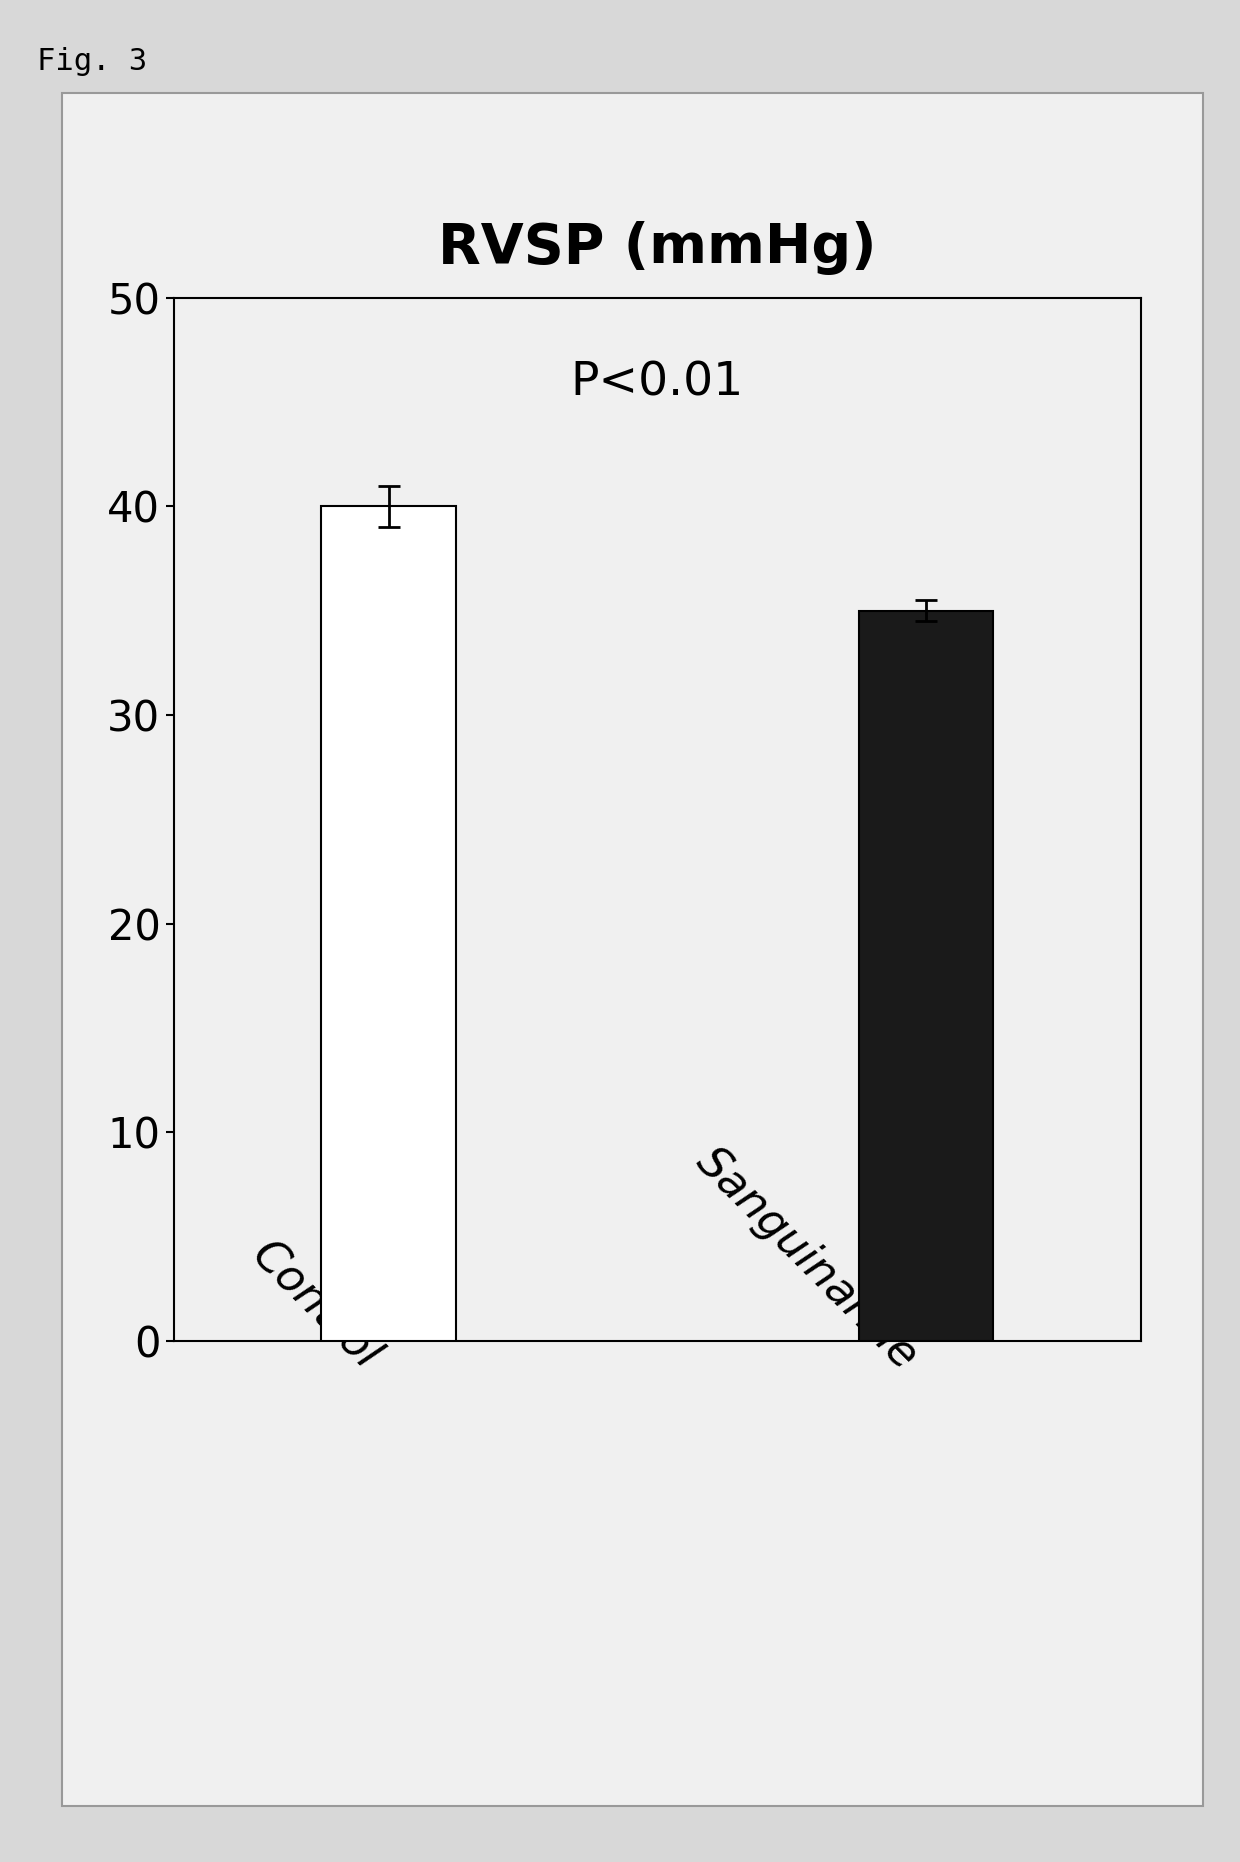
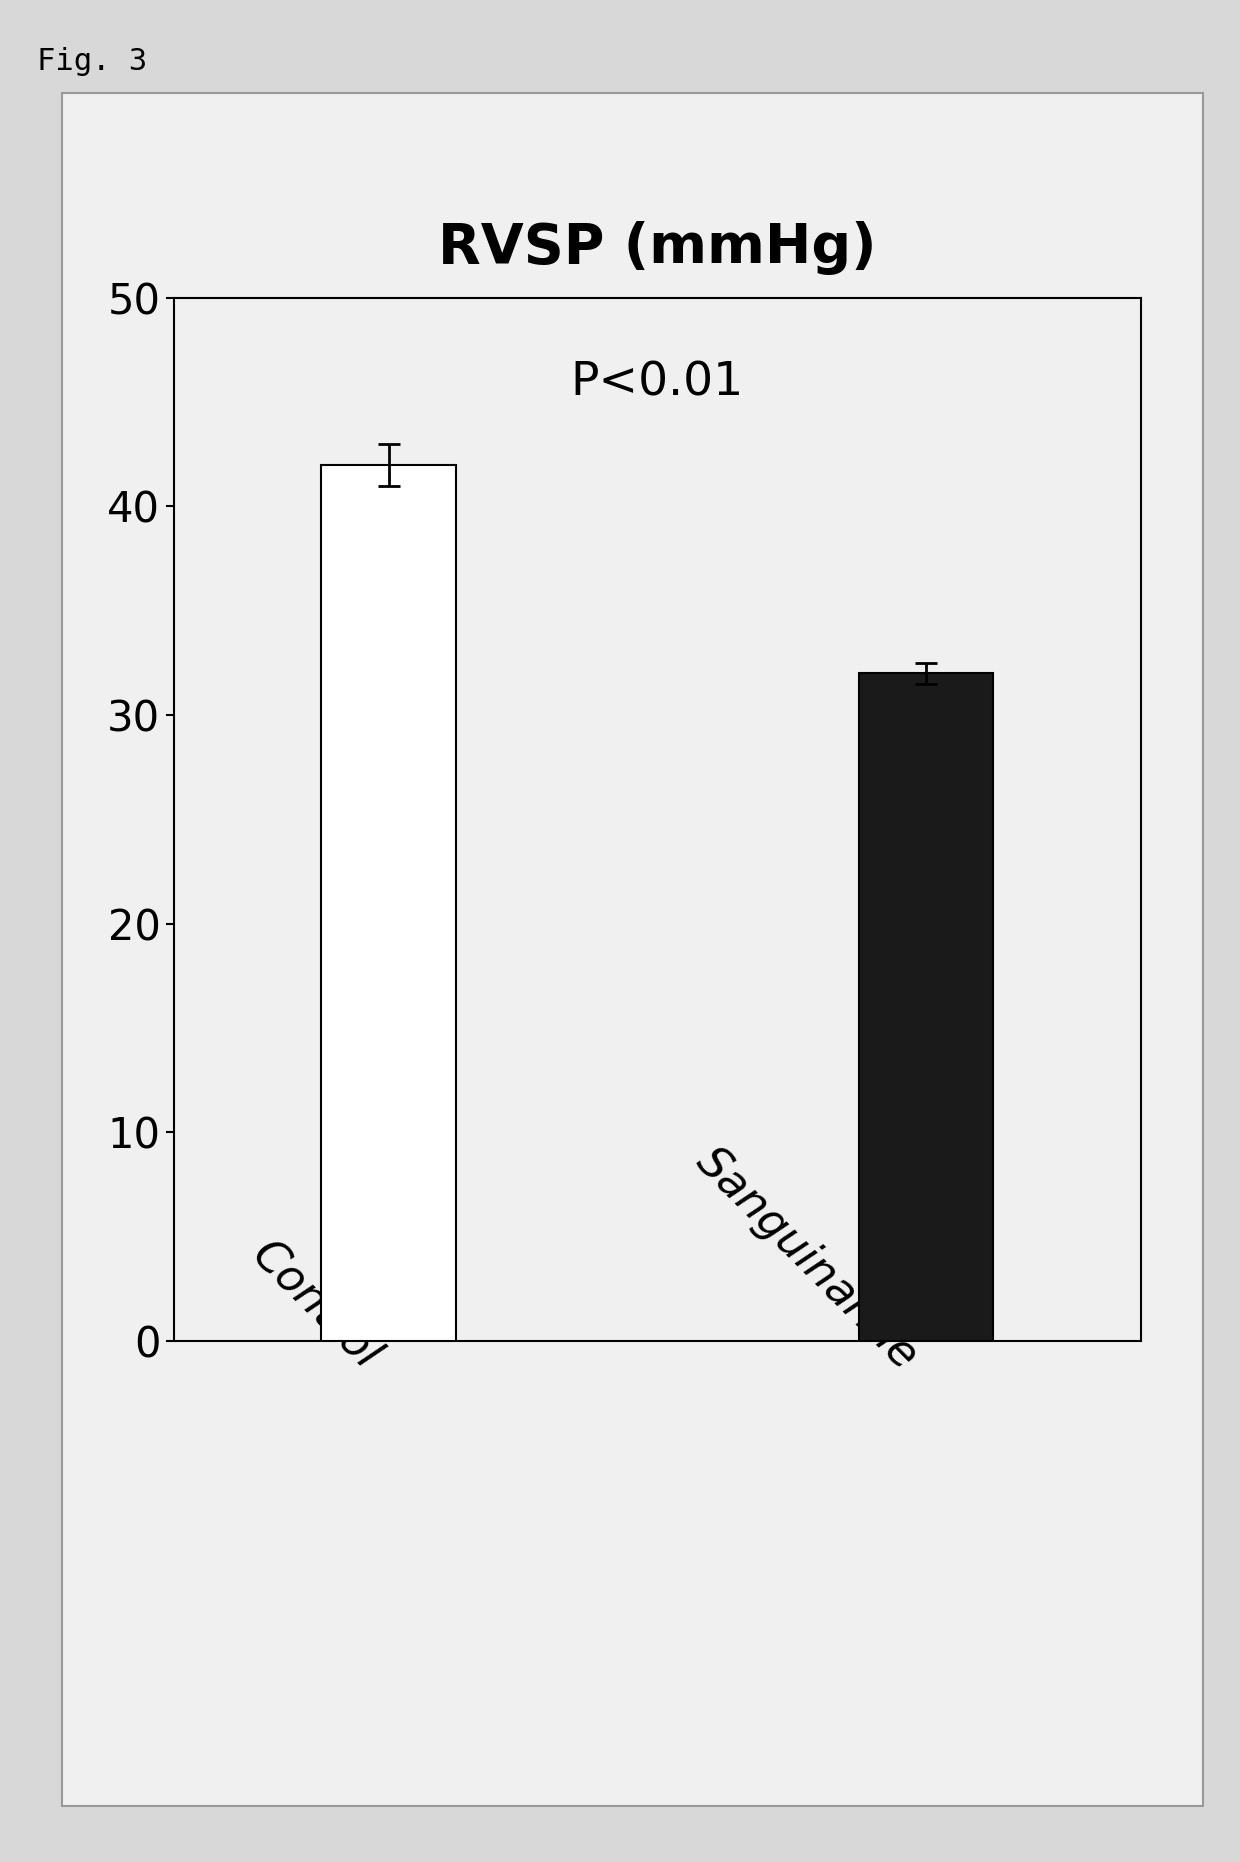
Control: 40 -> 42
Sanguinarine: 35 -> 32
